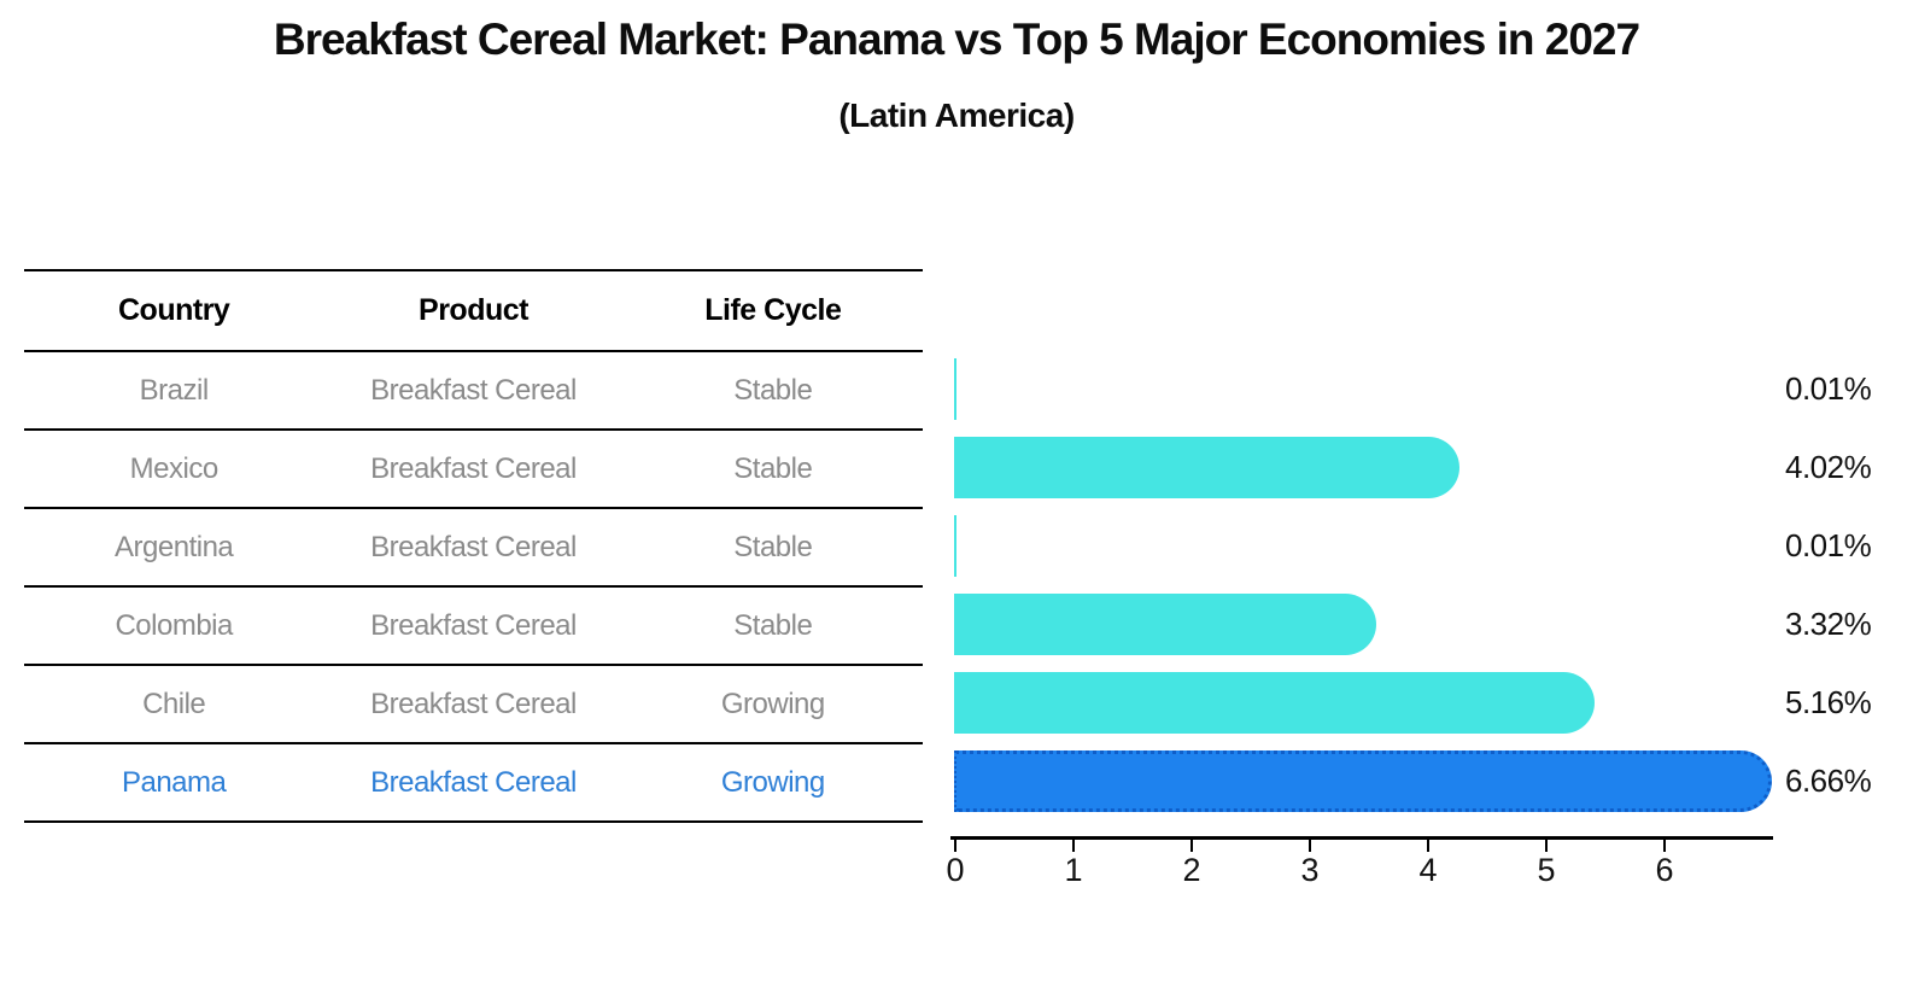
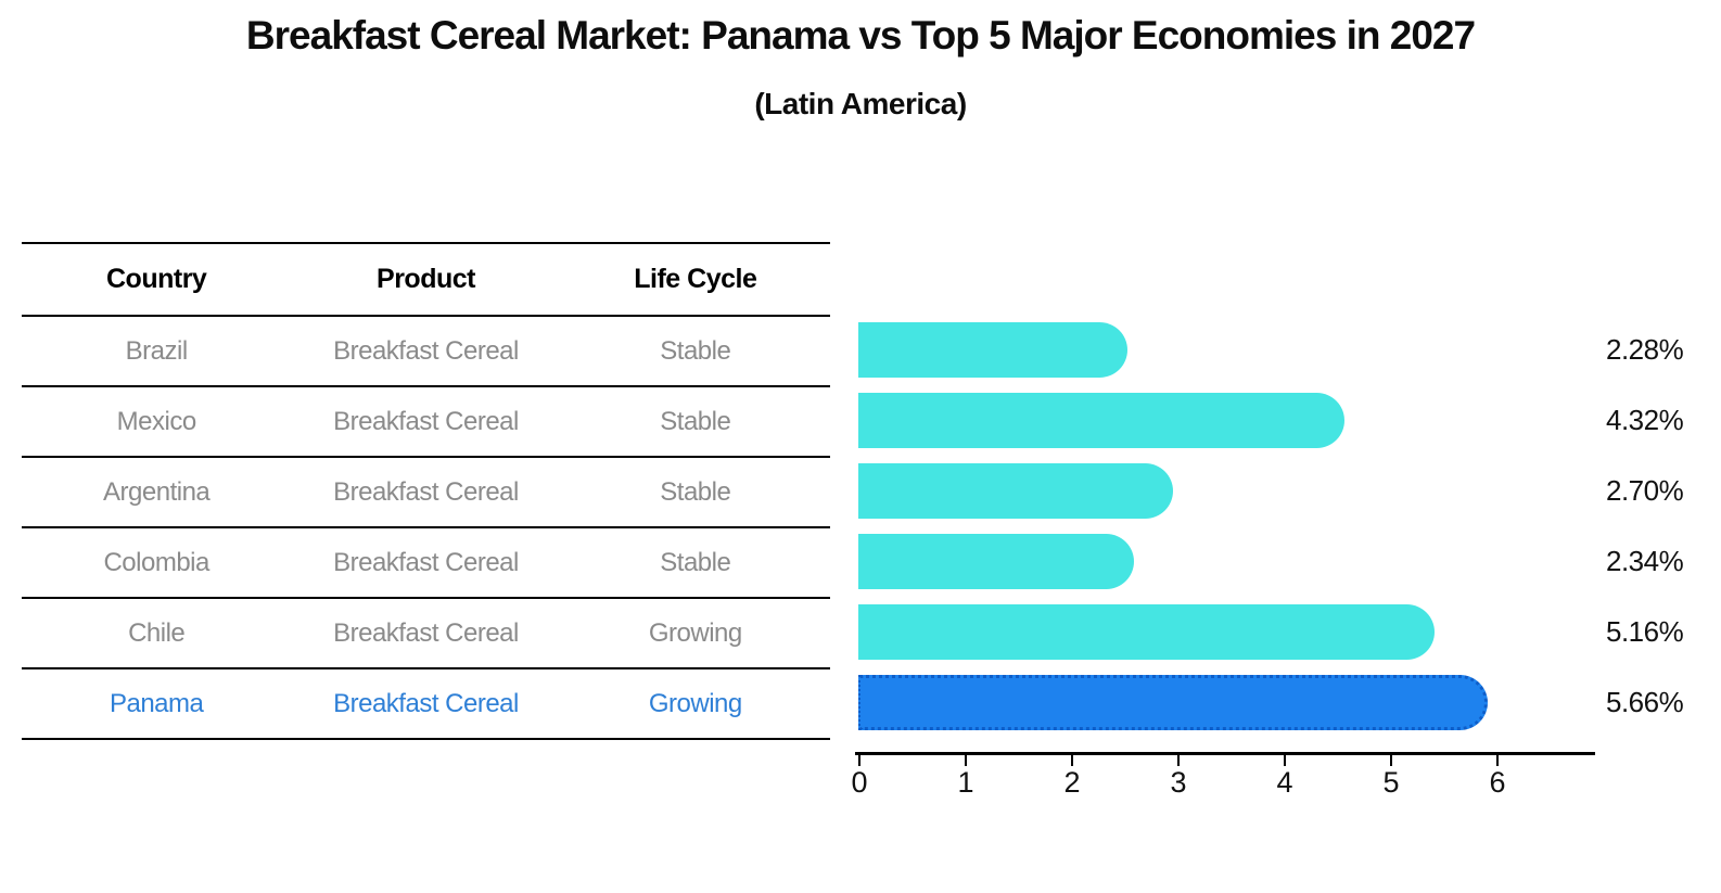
Brazil: 0.01% -> 2.28%
Mexico: 4.02% -> 4.32%
Argentina: 0.01% -> 2.70%
Colombia: 3.32% -> 2.34%
Panama: 6.66% -> 5.66%
